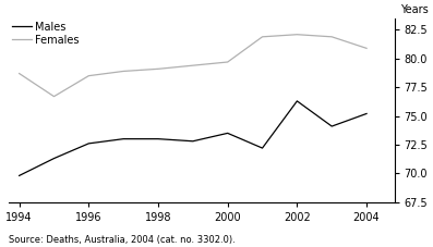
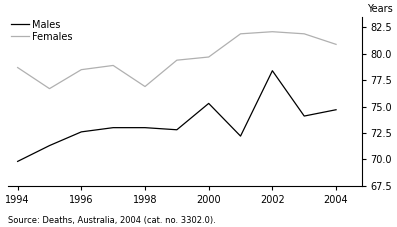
Females/1998: 79.1 -> 76.9
Males/2000: 73.5 -> 75.3
Males/2002: 76.3 -> 78.4
Males/2004: 75.2 -> 74.7
